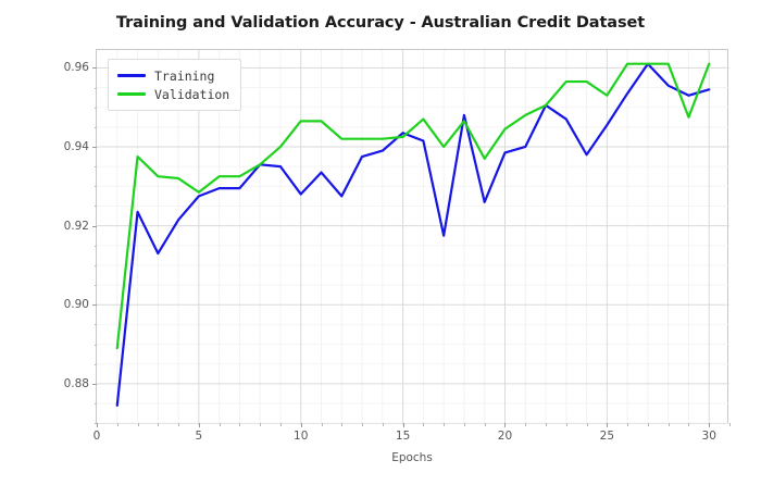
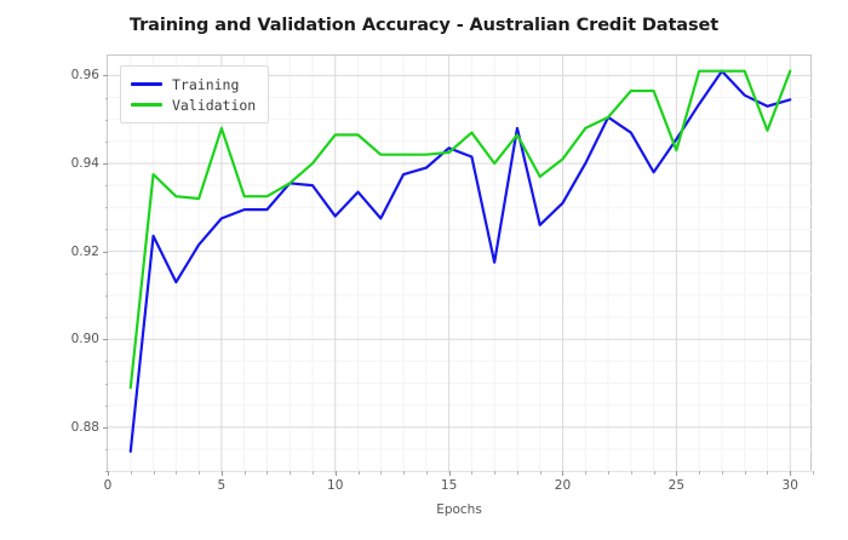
Validation/5: 0.928 -> 0.948
Training/20: 0.939 -> 0.931
Validation/20: 0.945 -> 0.941
Validation/25: 0.953 -> 0.943
